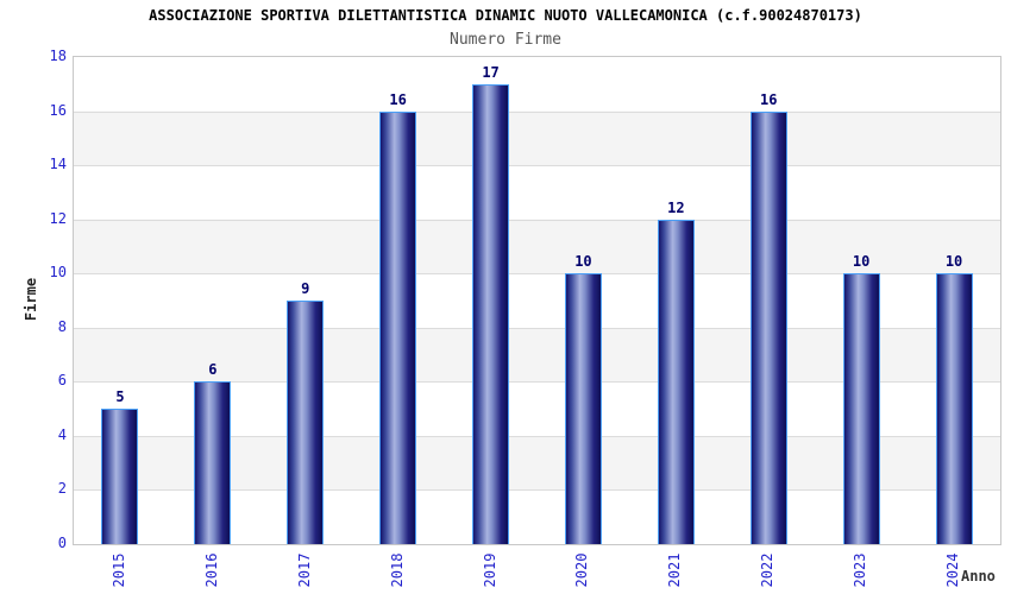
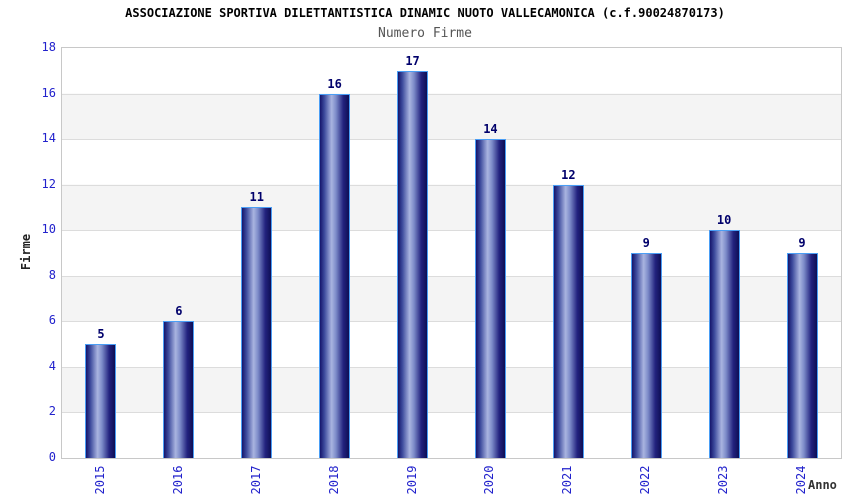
2017: 9 -> 11
2020: 10 -> 14
2022: 16 -> 9
2024: 10 -> 9
